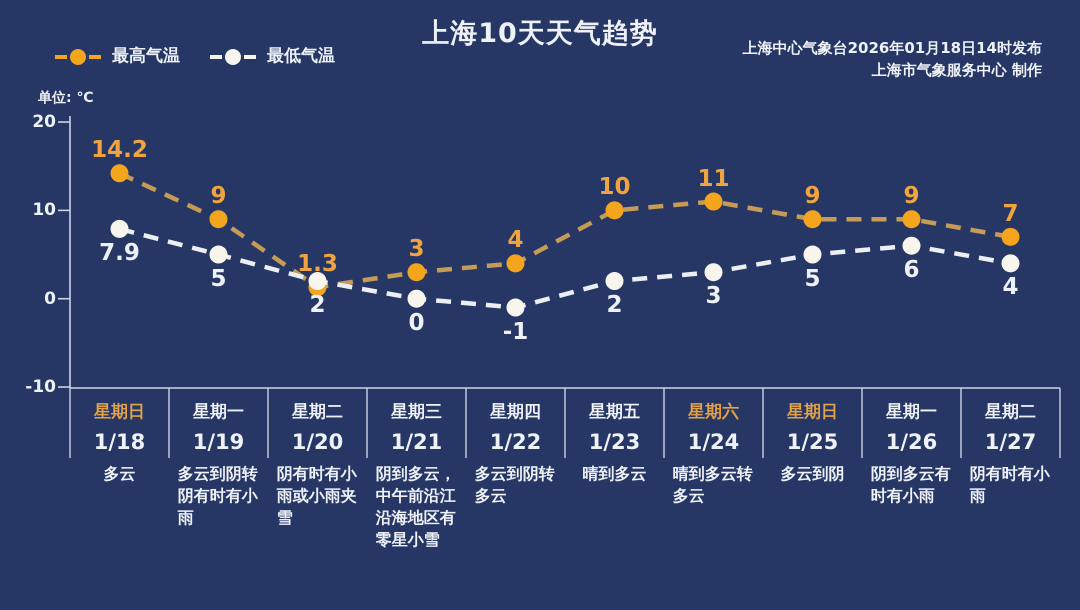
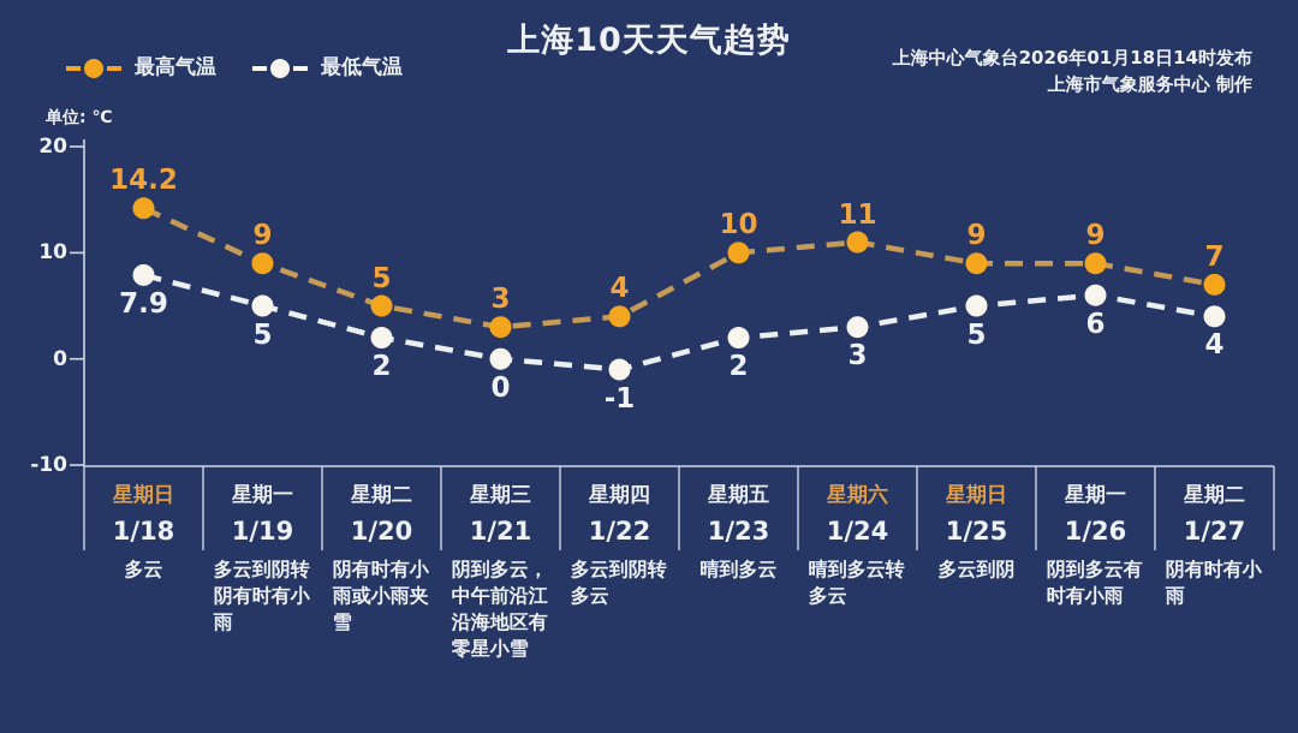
最高气温/1/20: 1.3 -> 5
